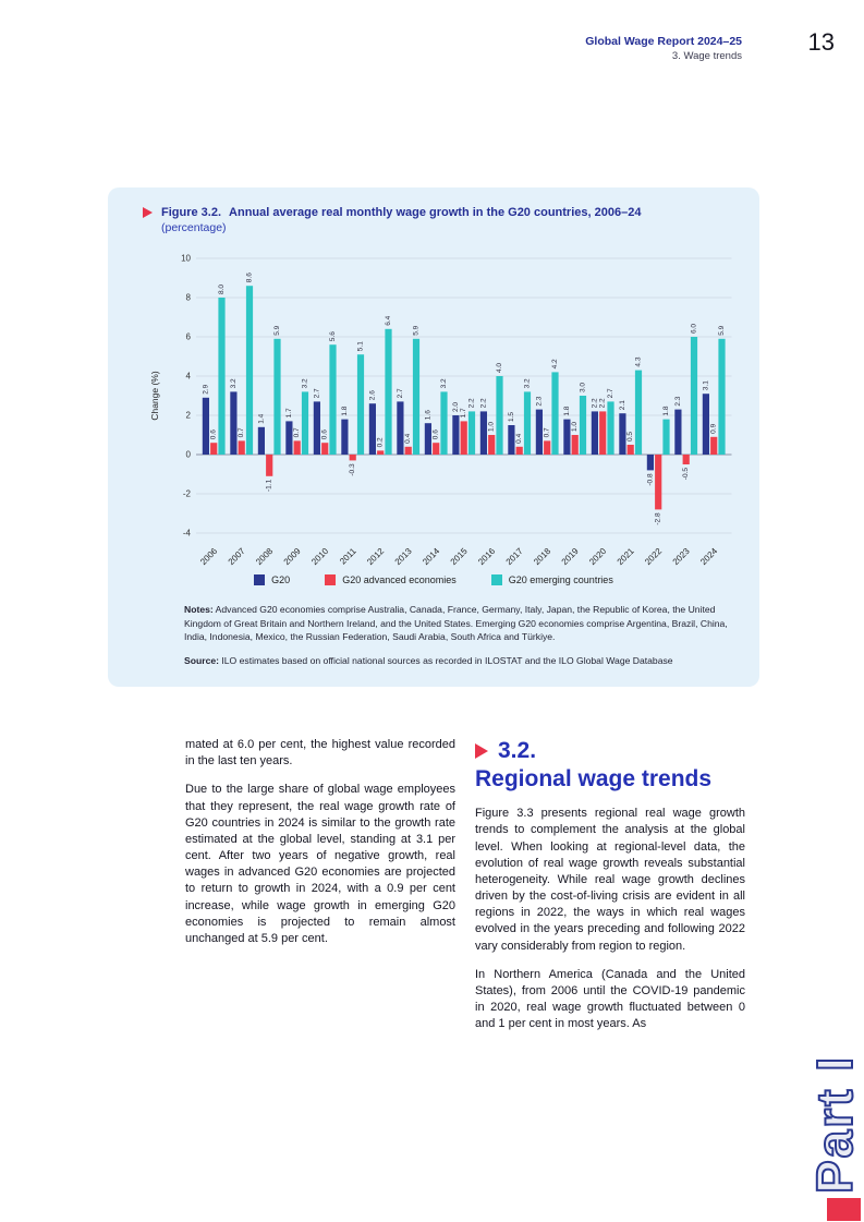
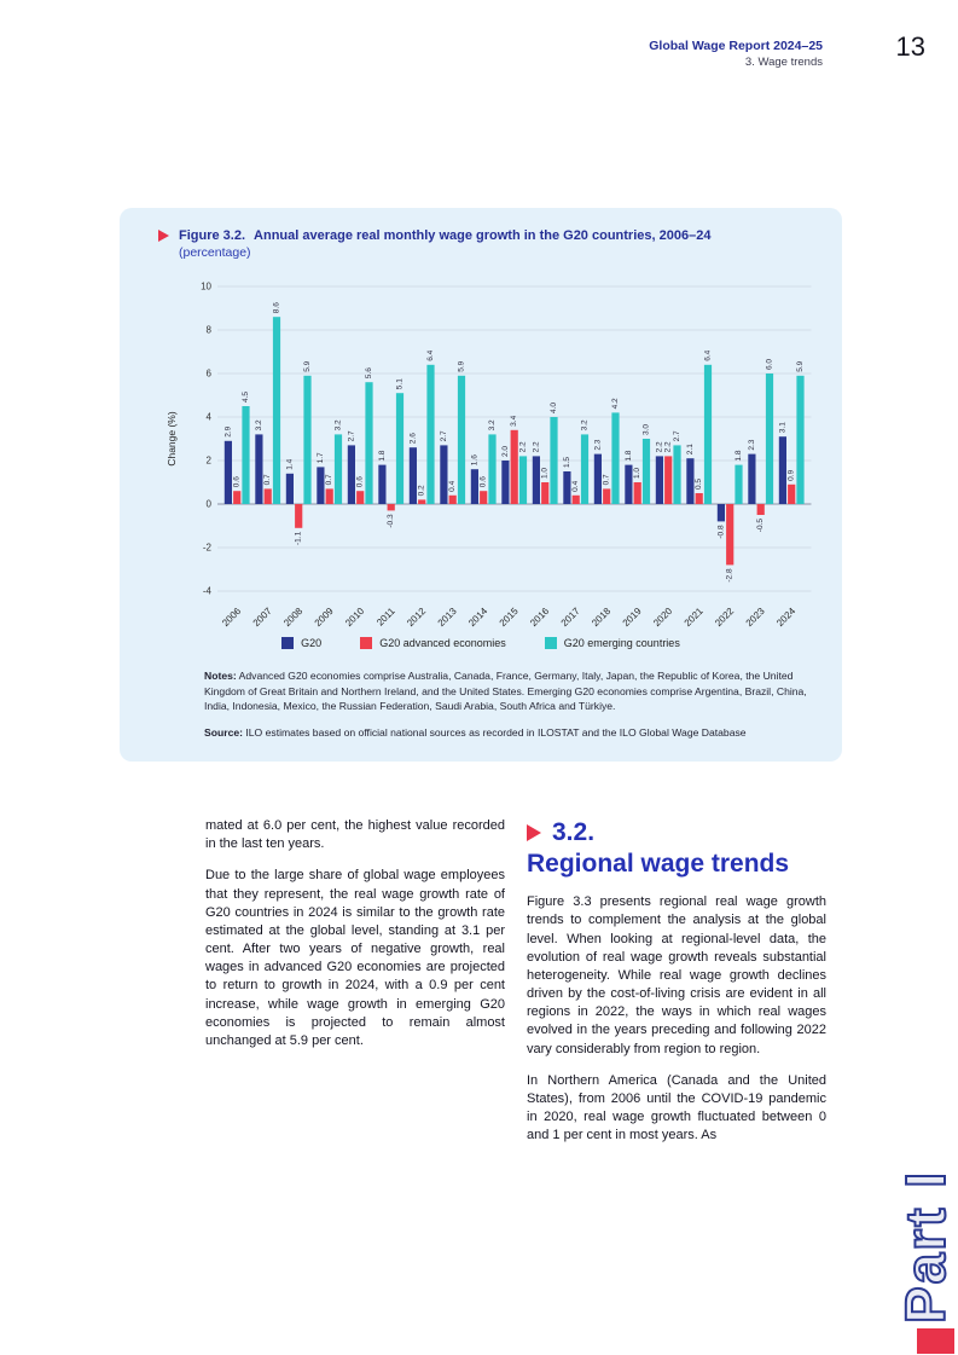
G20 emerging countries/2006: 8.0 -> 4.5
G20 advanced economies/2015: 1.7 -> 3.4
G20 emerging countries/2021: 4.3 -> 6.4
